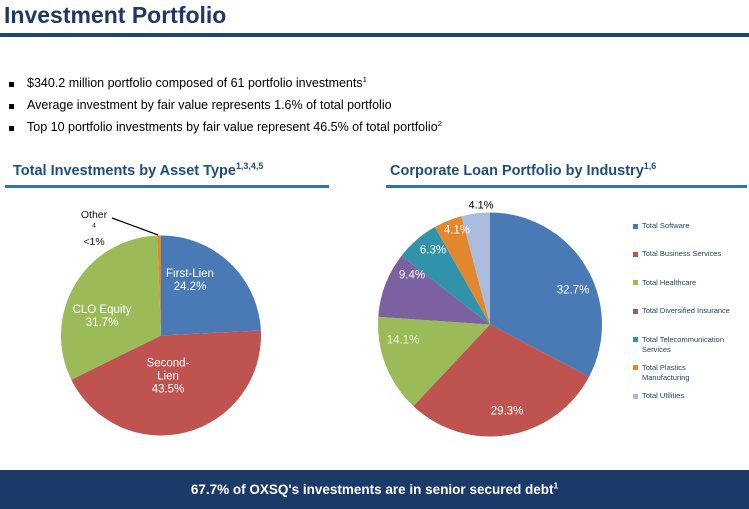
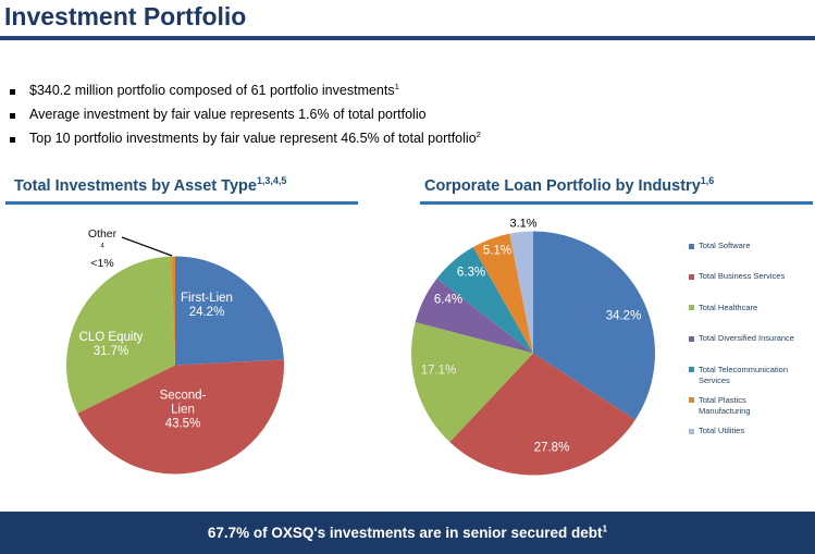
Corporate Loan Portfolio by Industry/Total Software: 32.7% -> 34.2%
Corporate Loan Portfolio by Industry/Total Business Services: 29.3% -> 27.8%
Corporate Loan Portfolio by Industry/Total Healthcare: 14.1% -> 17.1%
Corporate Loan Portfolio by Industry/Total Diversified Insurance: 9.4% -> 6.4%
Corporate Loan Portfolio by Industry/Total Plastics Manufacturing: 4.1% -> 5.1%
Corporate Loan Portfolio by Industry/Total Utilities: 4.1% -> 3.1%
